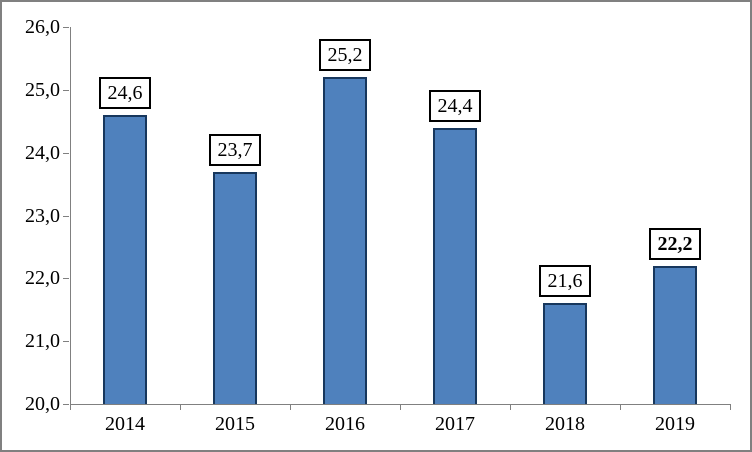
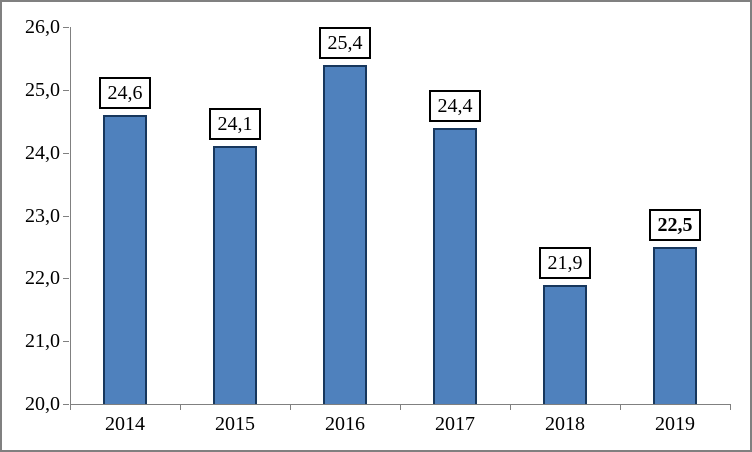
2015: 23,7 -> 24,1
2016: 25,2 -> 25,4
2018: 21,6 -> 21,9
2019: 22,2 -> 22,5
